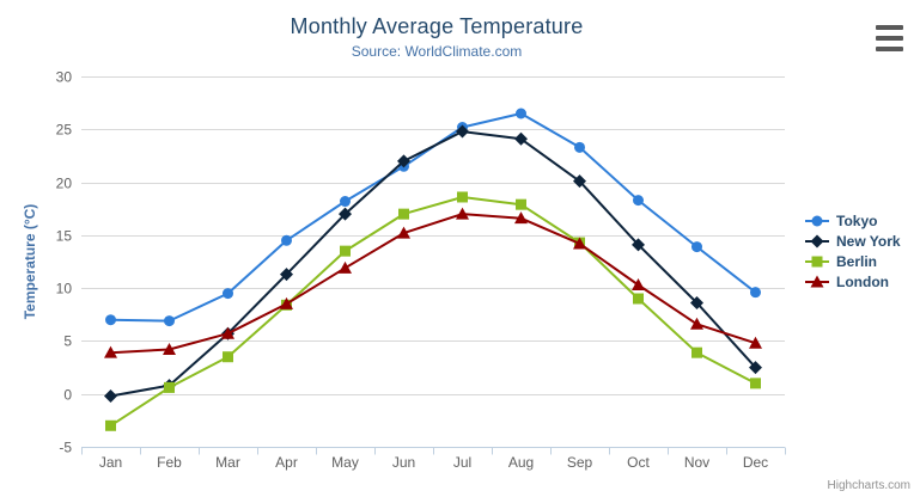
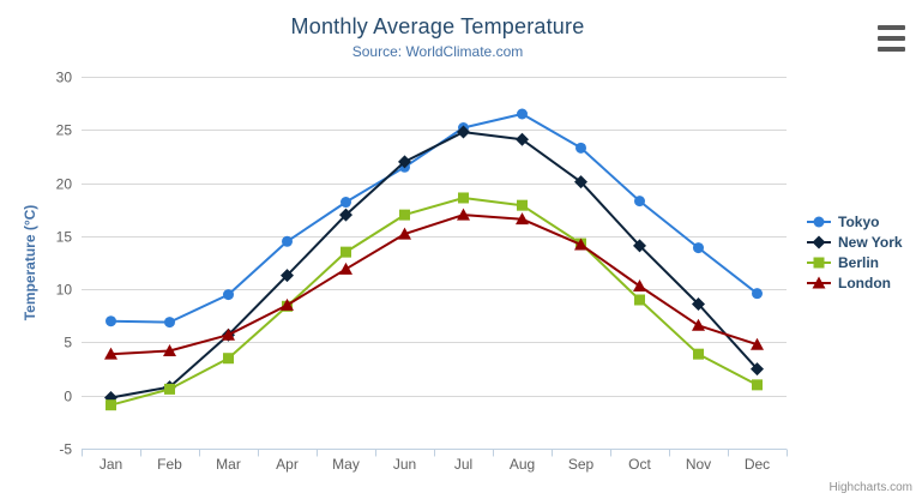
Berlin/Jan: -3 -> -1
